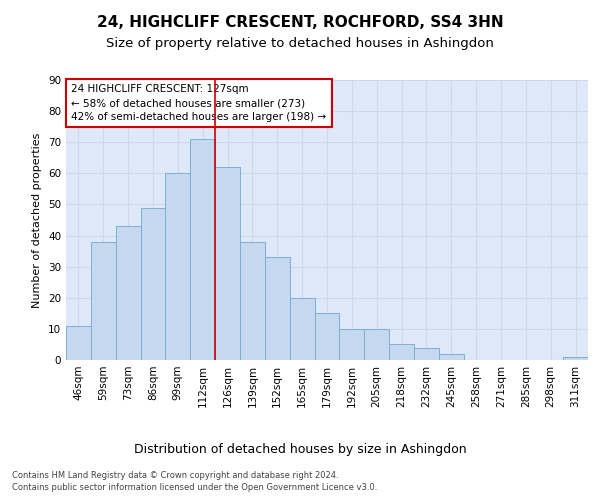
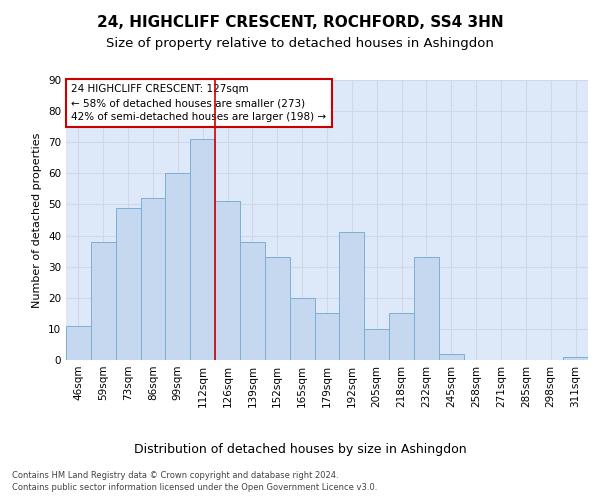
73sqm: 43 -> 49
86sqm: 49 -> 52
126sqm: 62 -> 51
192sqm: 10 -> 41
218sqm: 5 -> 15
232sqm: 4 -> 33
